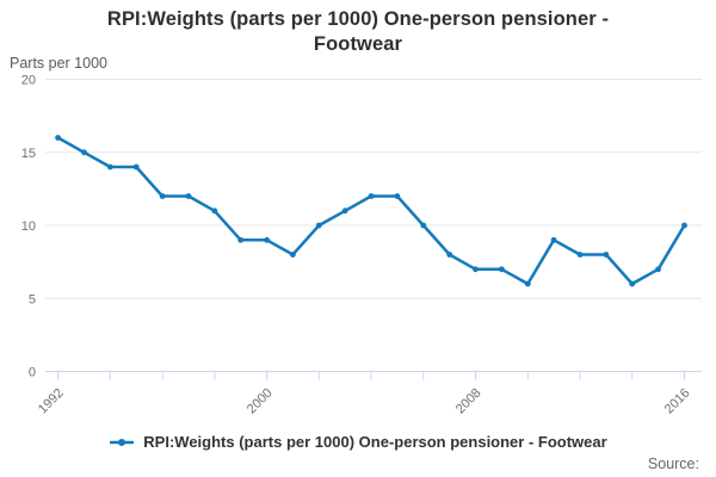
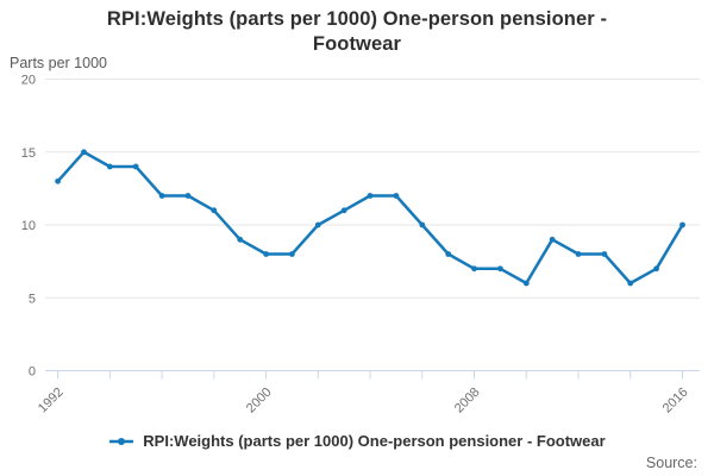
1992: 16 -> 13
2000: 9 -> 8
